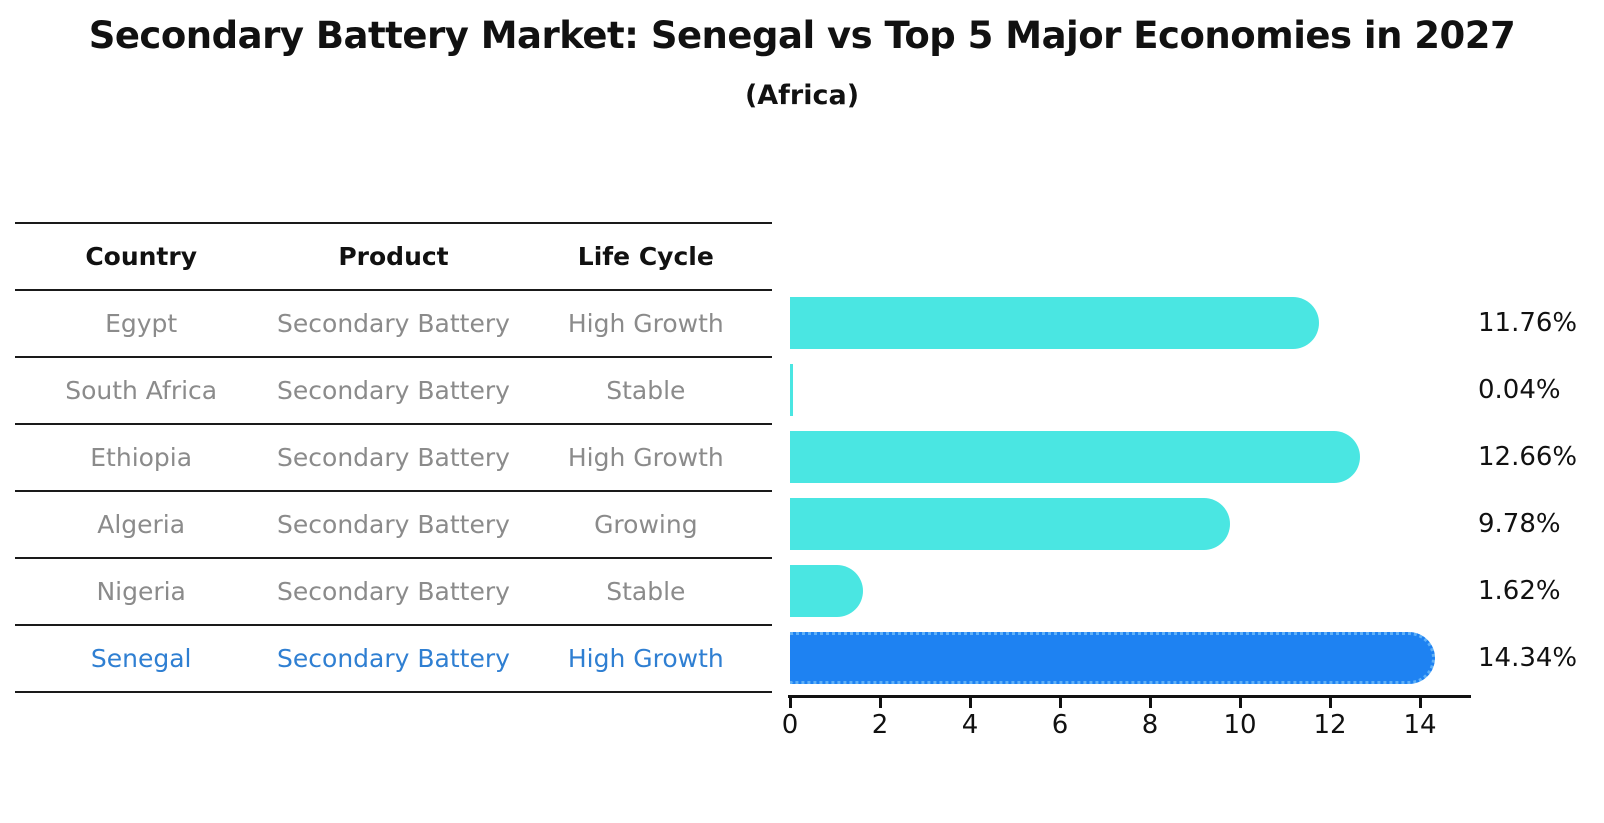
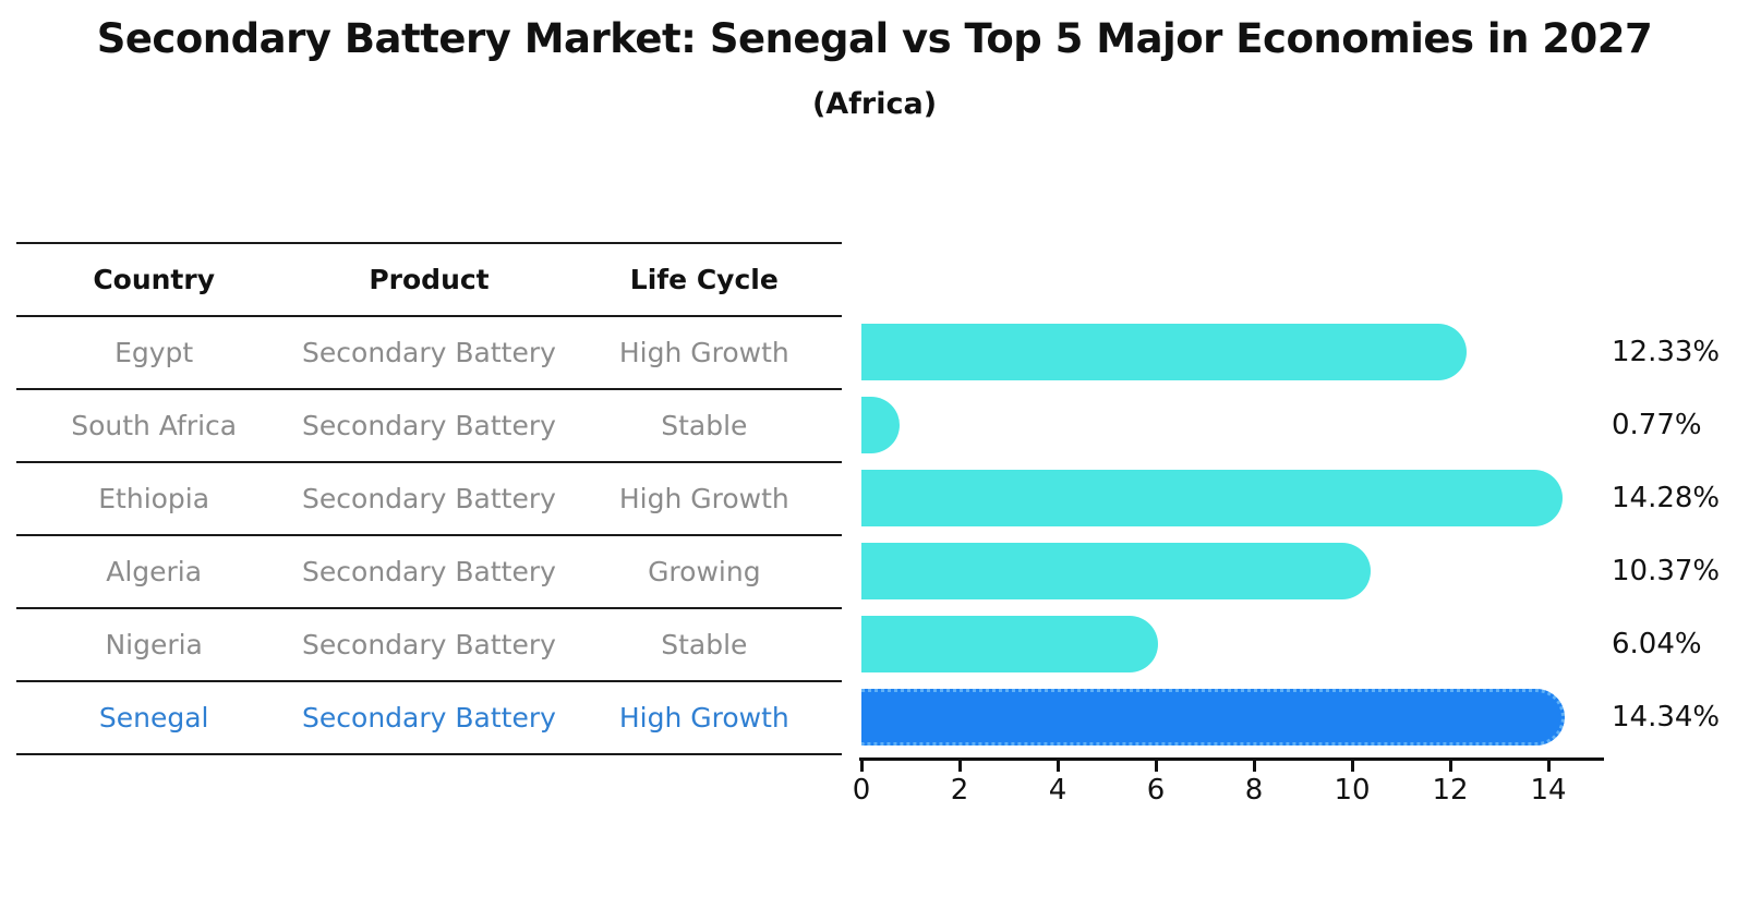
Egypt: 11.76% -> 12.33%
South Africa: 0.04% -> 0.77%
Ethiopia: 12.66% -> 14.28%
Algeria: 9.78% -> 10.37%
Nigeria: 1.62% -> 6.04%
